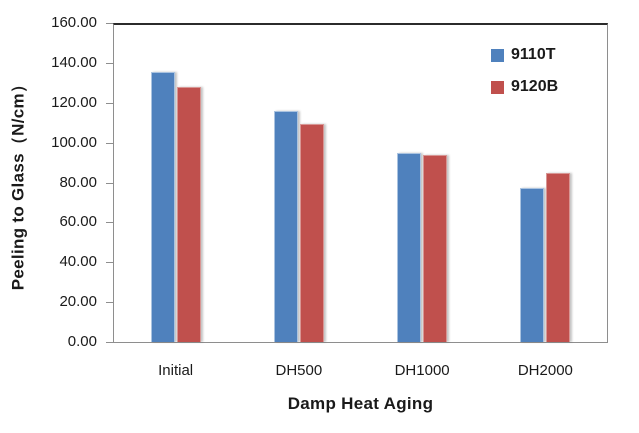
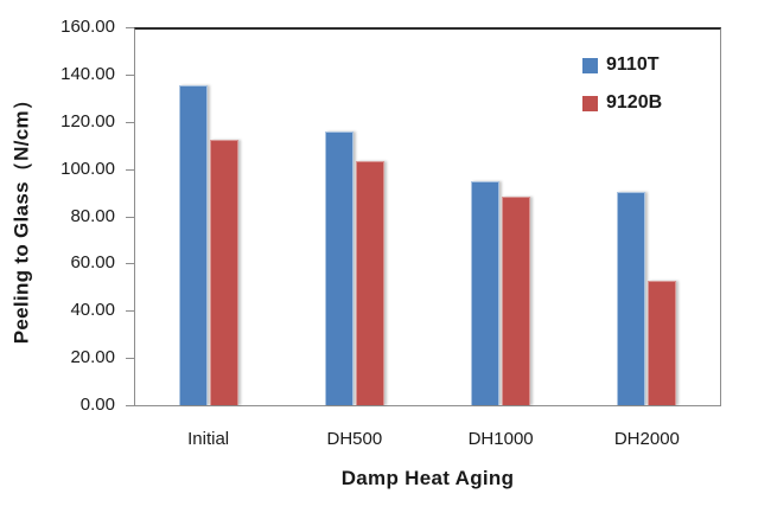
9120B/Initial: 128 -> 113
9120B/DH500: 110 -> 104
9120B/DH1000: 94 -> 89
9110T/DH2000: 78 -> 91
9120B/DH2000: 86 -> 53
